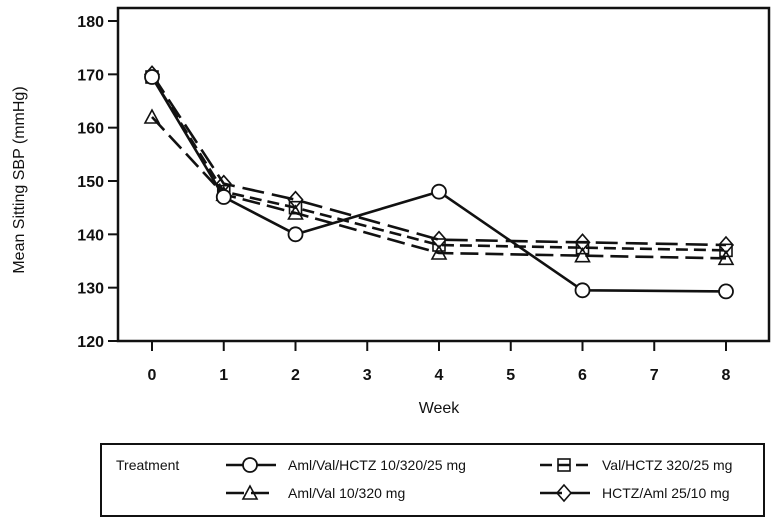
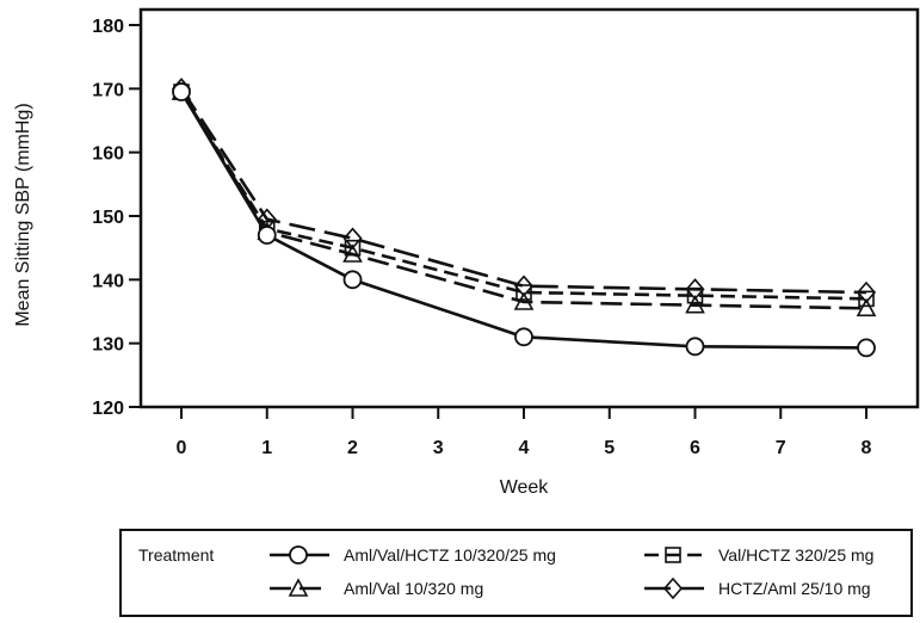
Aml/Val 10/320 mg/0: 162 -> 170
Aml/Val/HCTZ 10/320/25 mg/4: 148 -> 131
